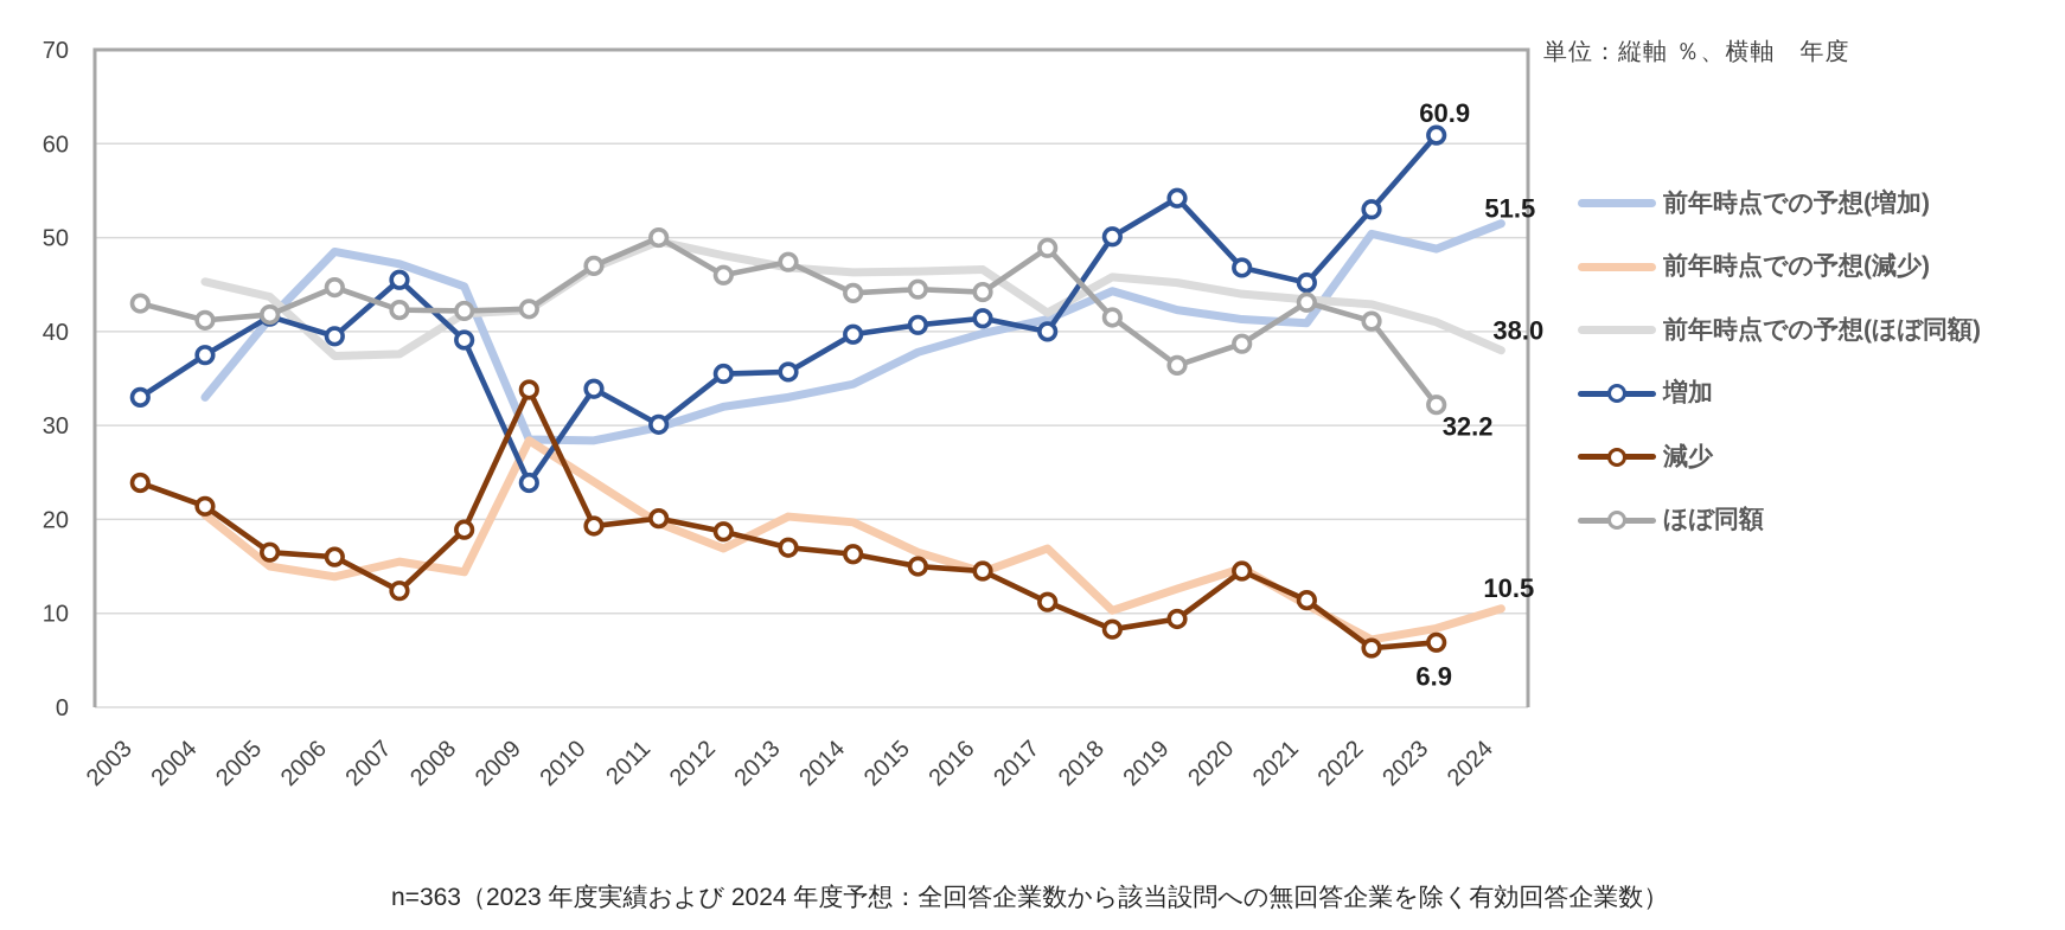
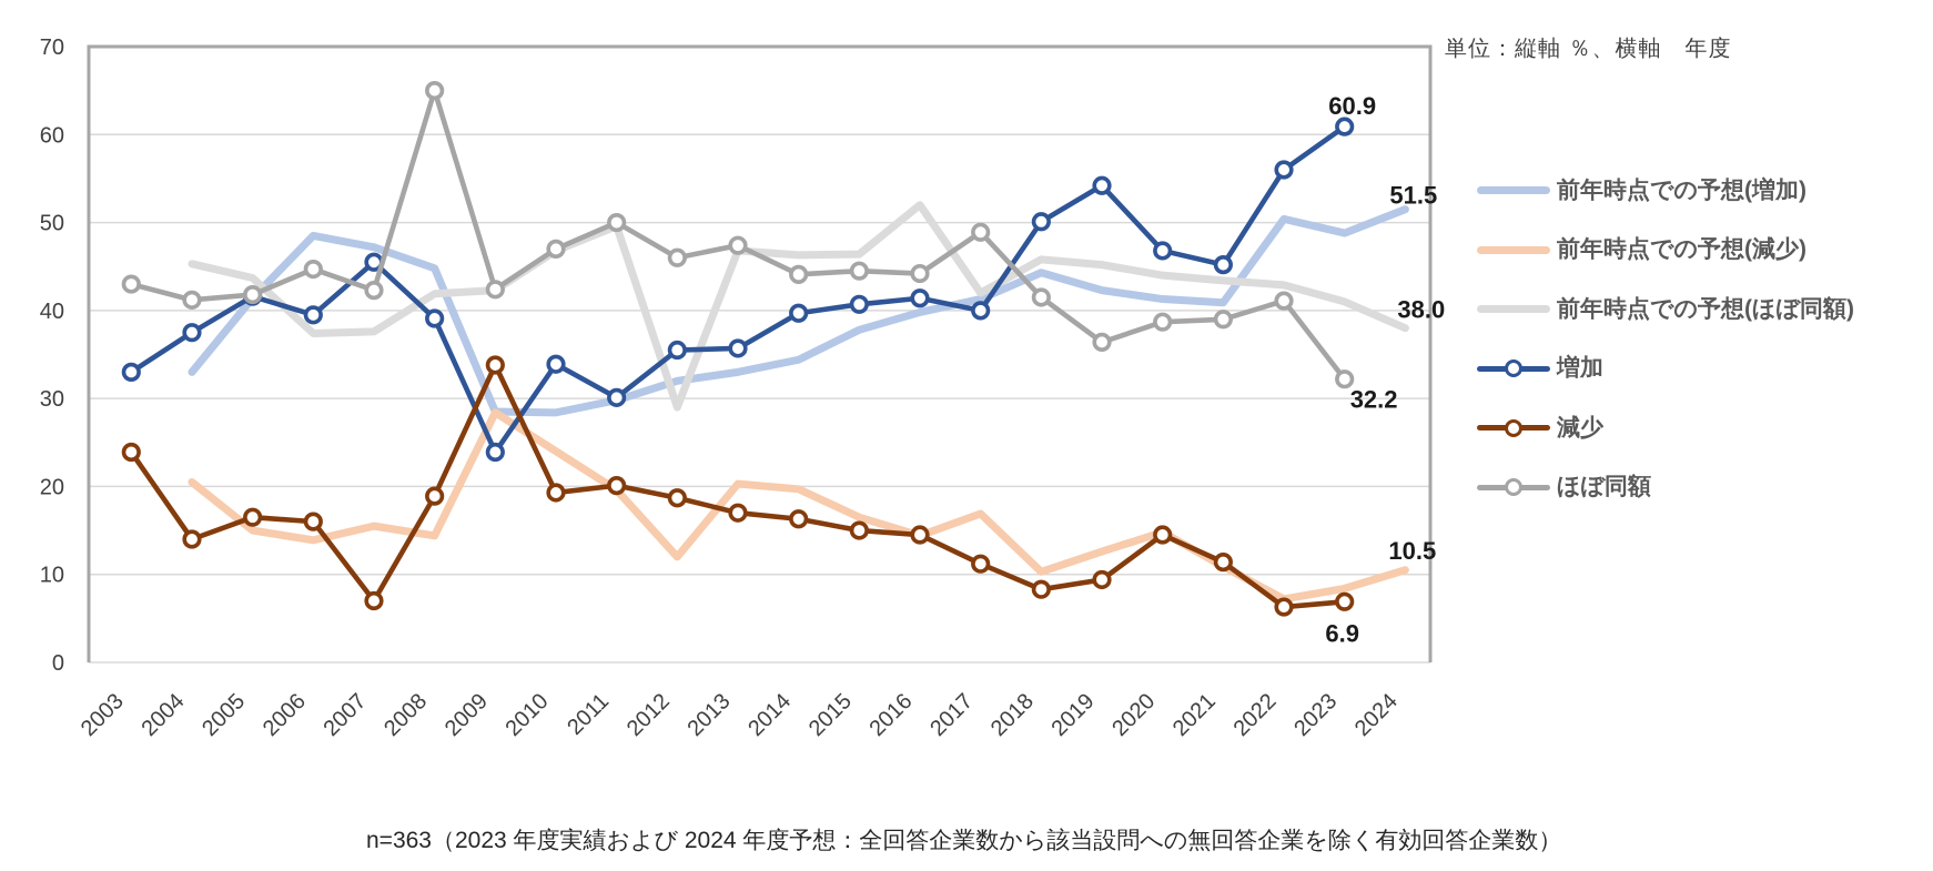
減少/2004: 21 -> 14
減少/2007: 12 -> 7
ほぼ同額/2008: 42 -> 65
前年時点での予想(減少)/2012: 17 -> 12
前年時点での予想(ほぼ同額)/2012: 48 -> 29
前年時点での予想(ほぼ同額)/2016: 47 -> 52
ほぼ同額/2021: 43 -> 39
増加/2022: 53 -> 56
